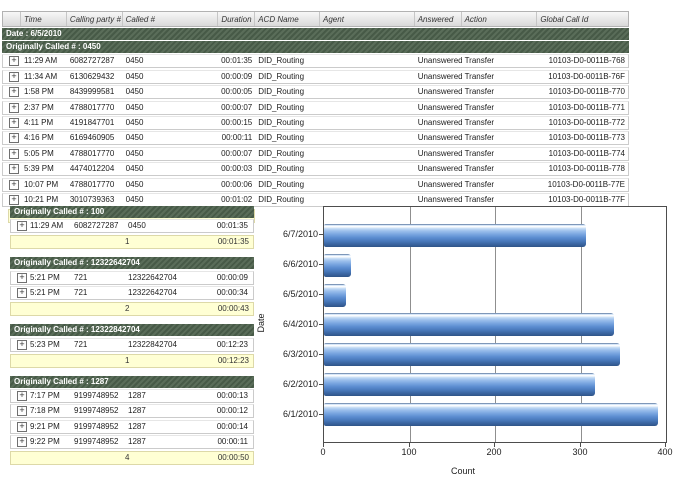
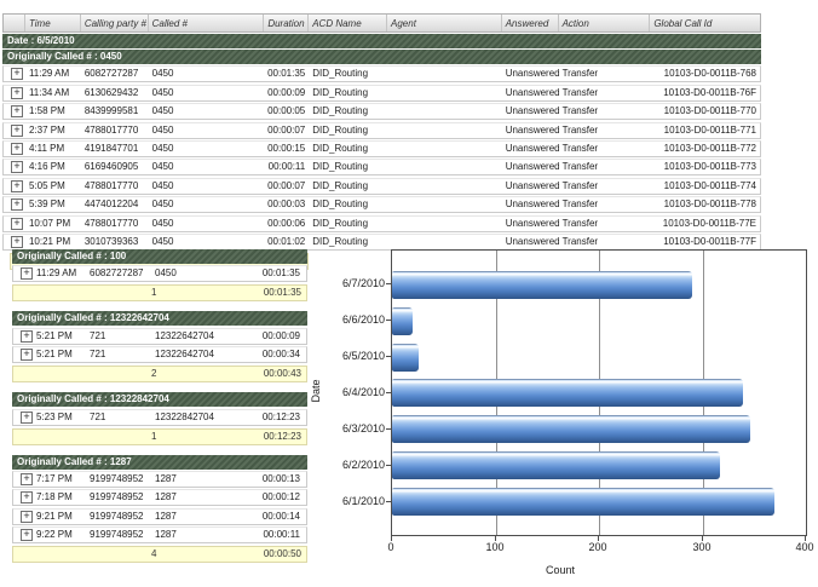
6/7/2010: 310 -> 290
6/6/2010: 30 -> 20
6/1/2010: 390 -> 370
